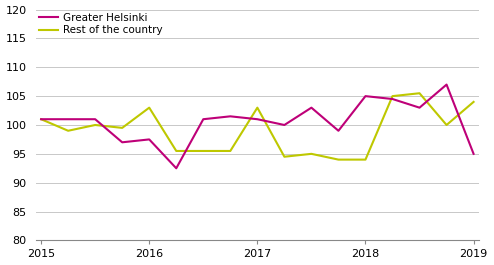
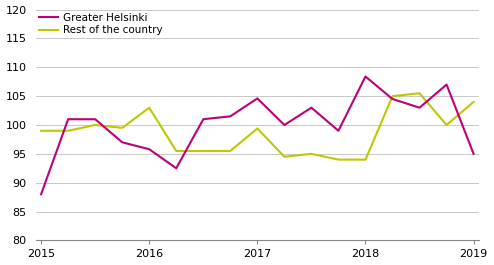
Greater Helsinki/2015: 101.0 -> 88.0
Rest of the country/2015: 101.0 -> 99.0
Greater Helsinki/2016: 97.5 -> 95.8
Greater Helsinki/2017: 101.0 -> 104.6
Rest of the country/2017: 103.0 -> 99.4
Greater Helsinki/2018: 105.0 -> 108.4
